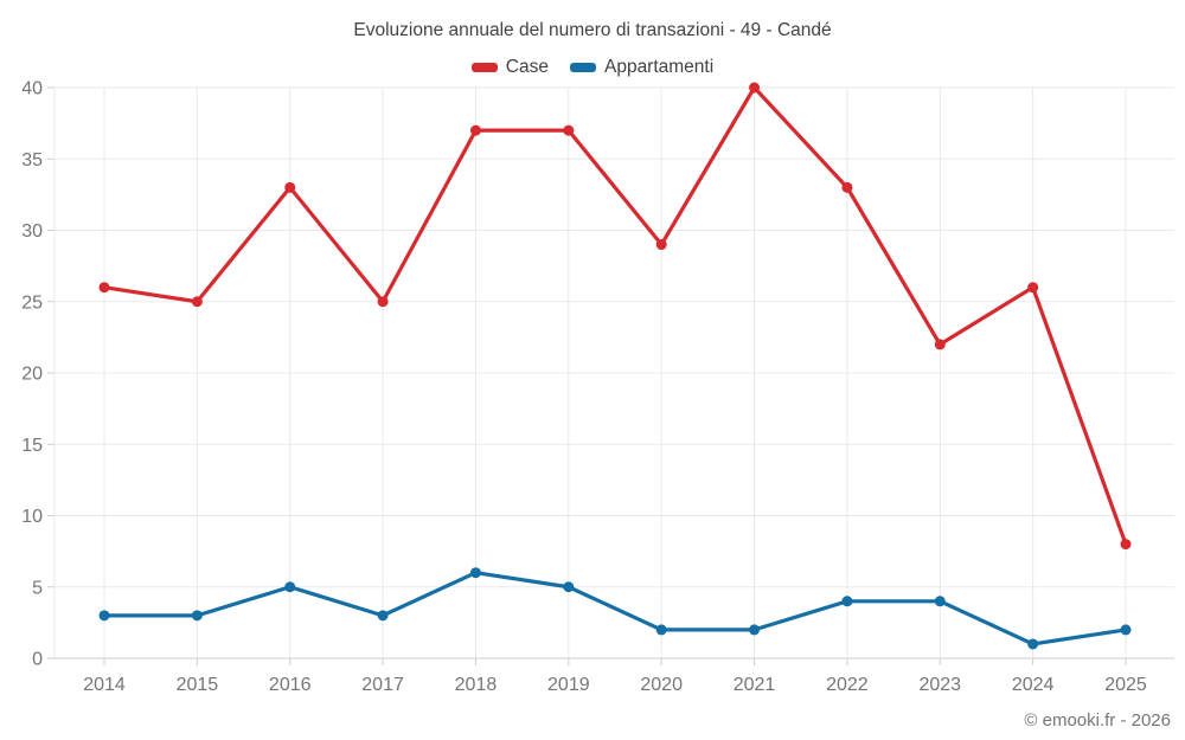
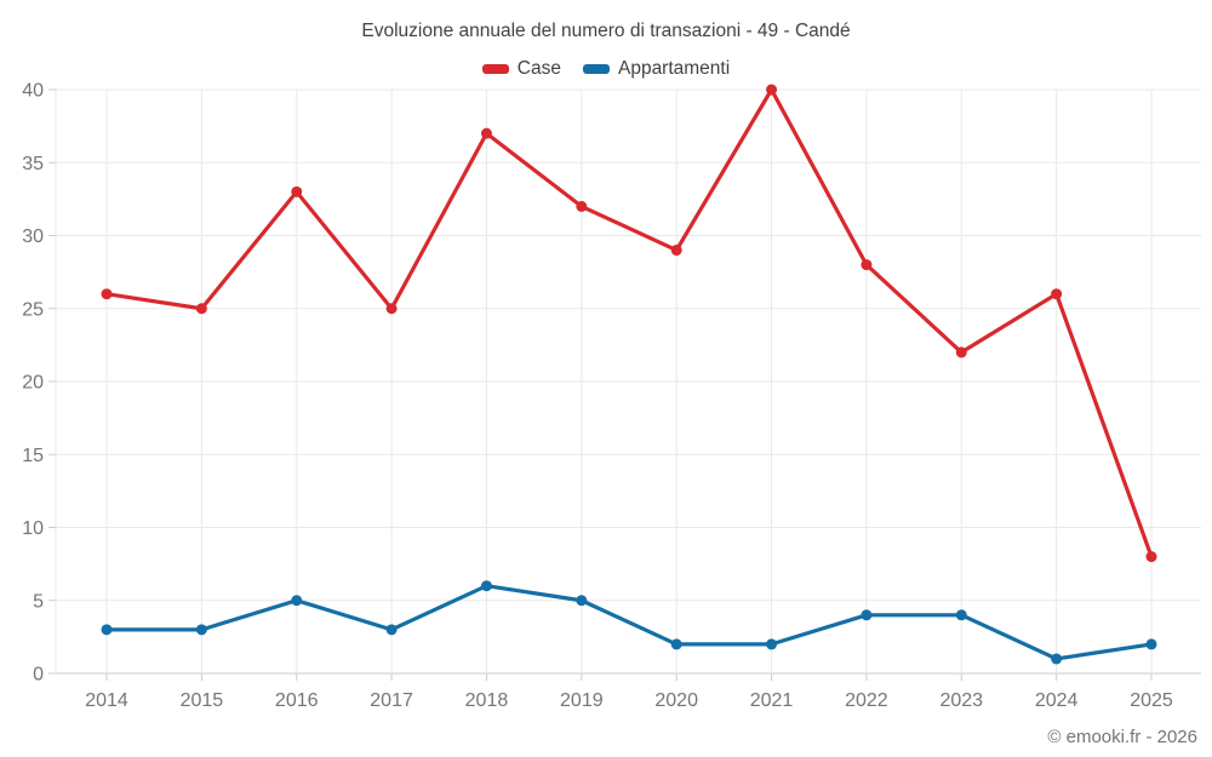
Case/2019: 37 -> 32
Case/2022: 33 -> 28
